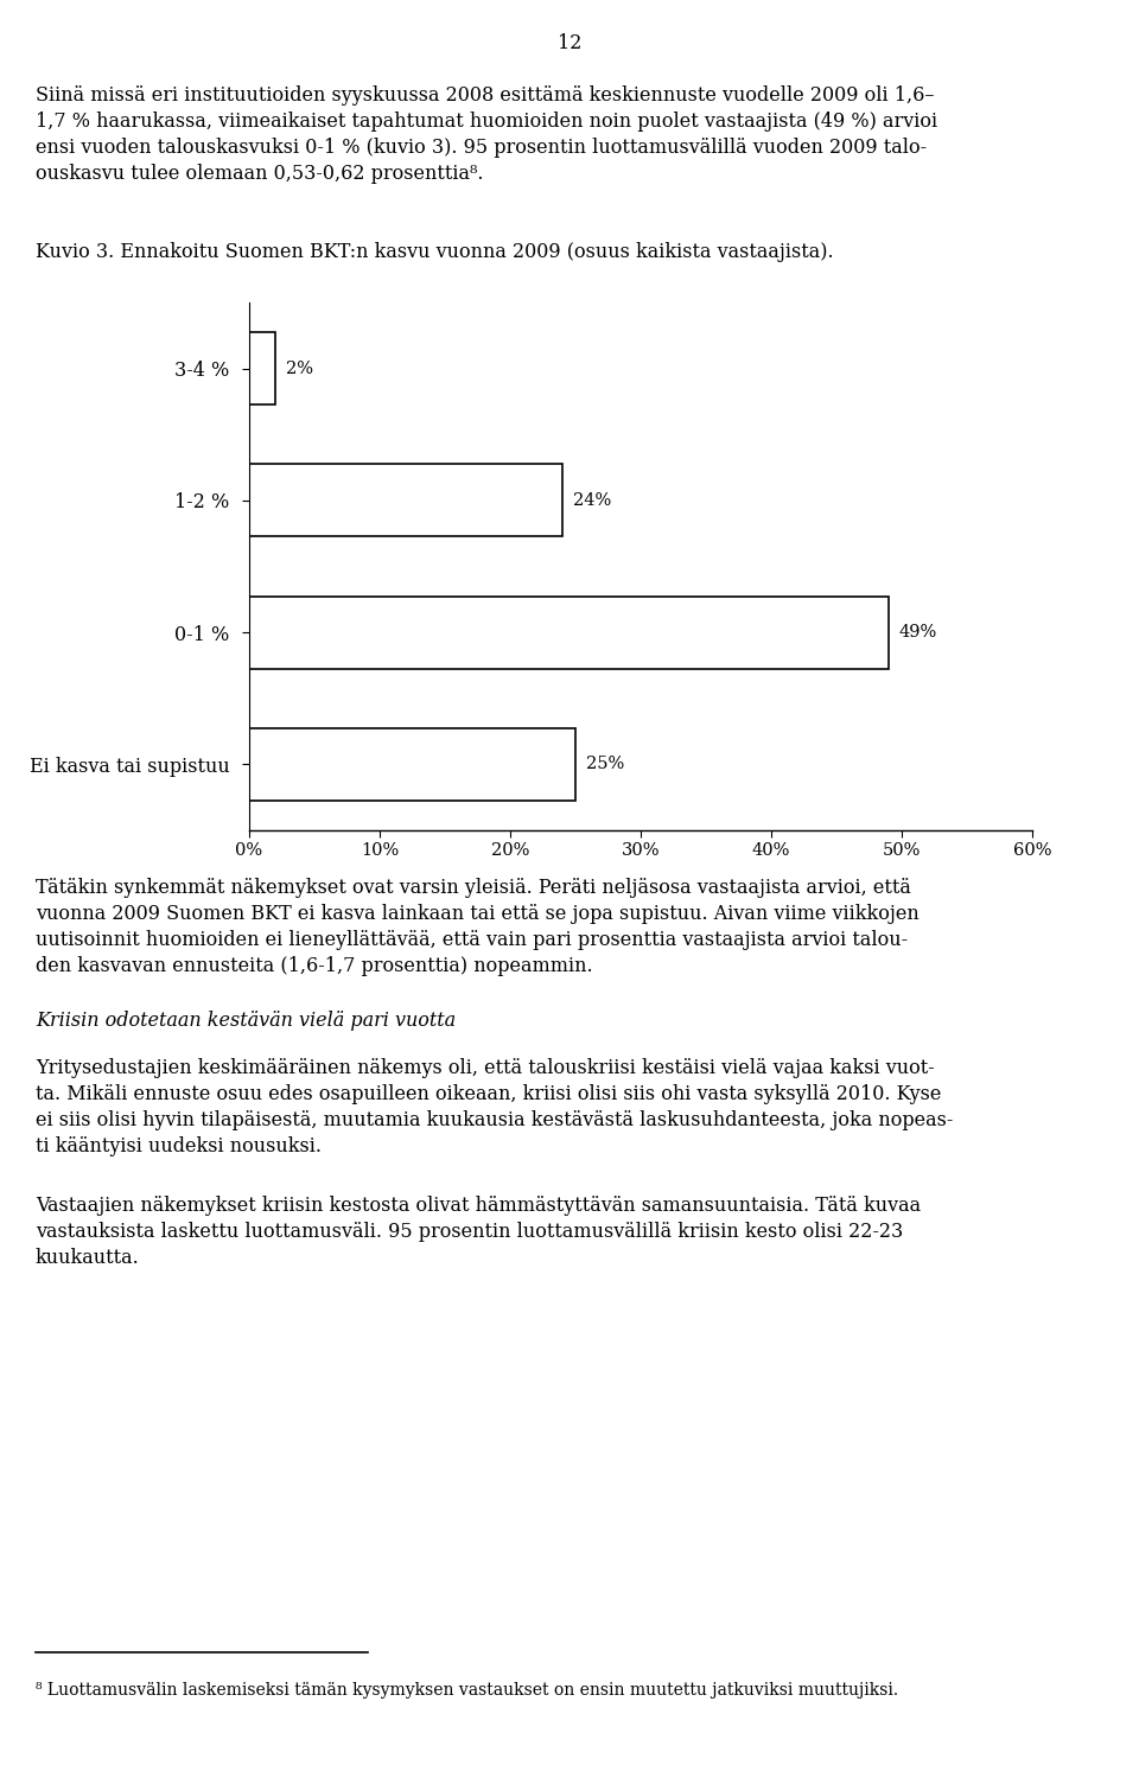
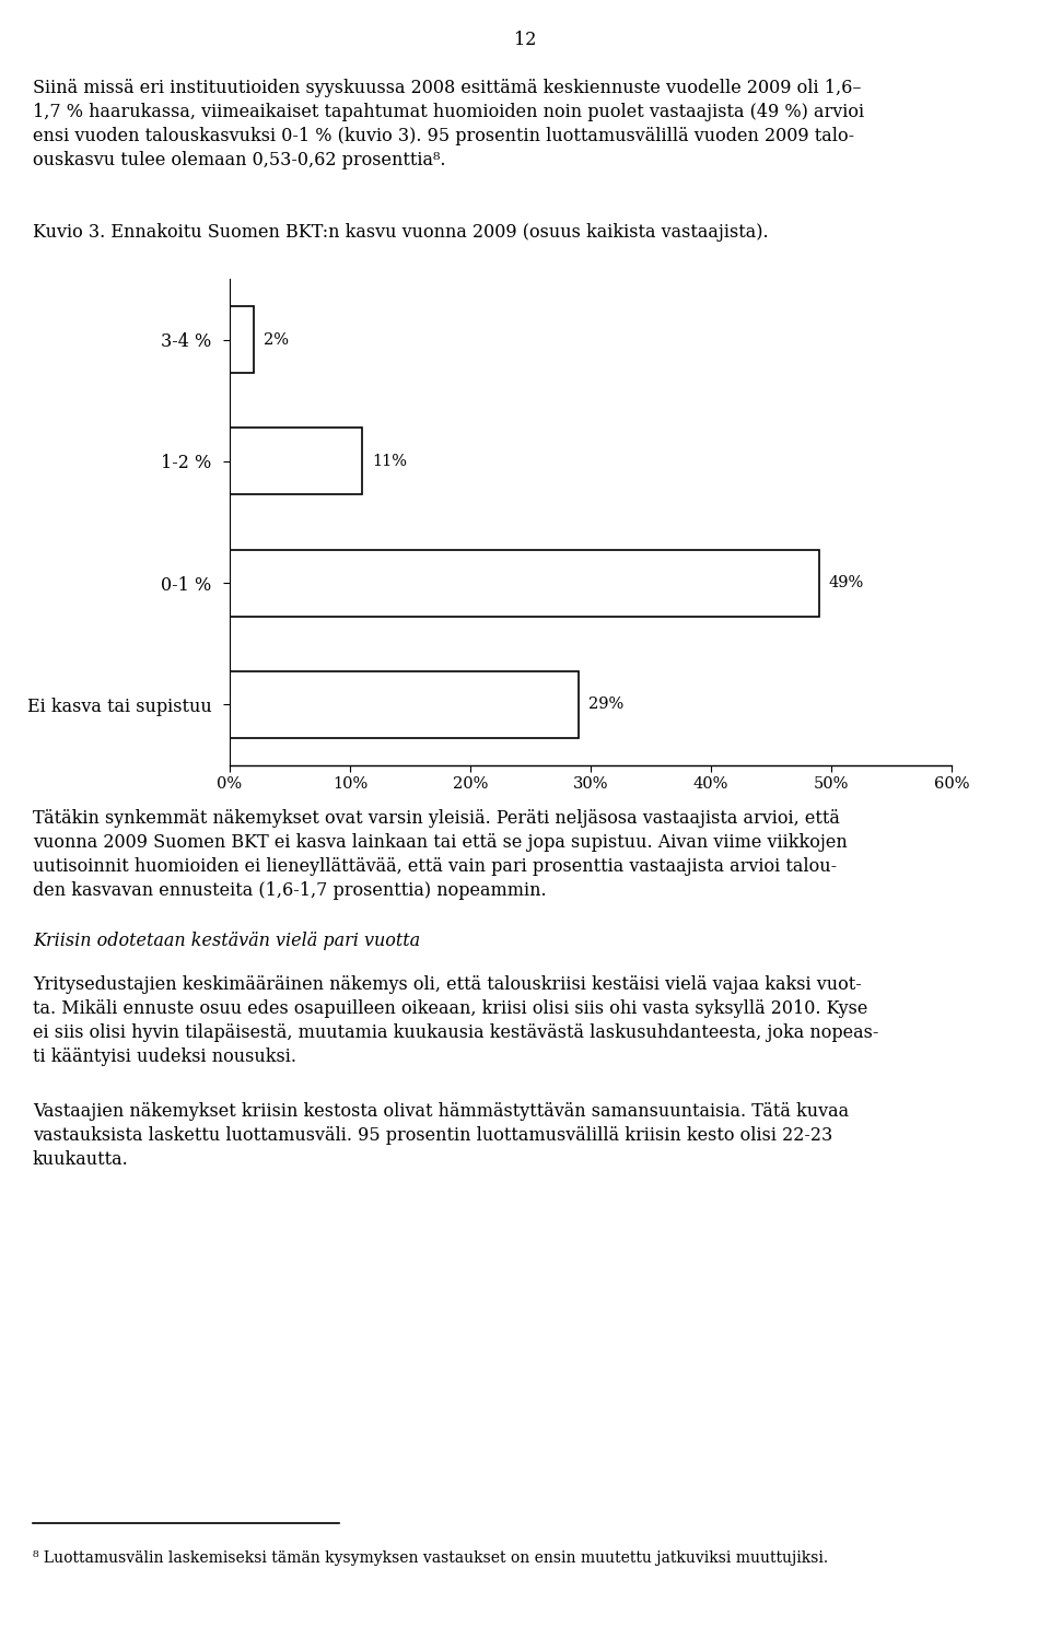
1-2 %: 24% -> 11%
Ei kasva tai supistuu: 25% -> 29%
